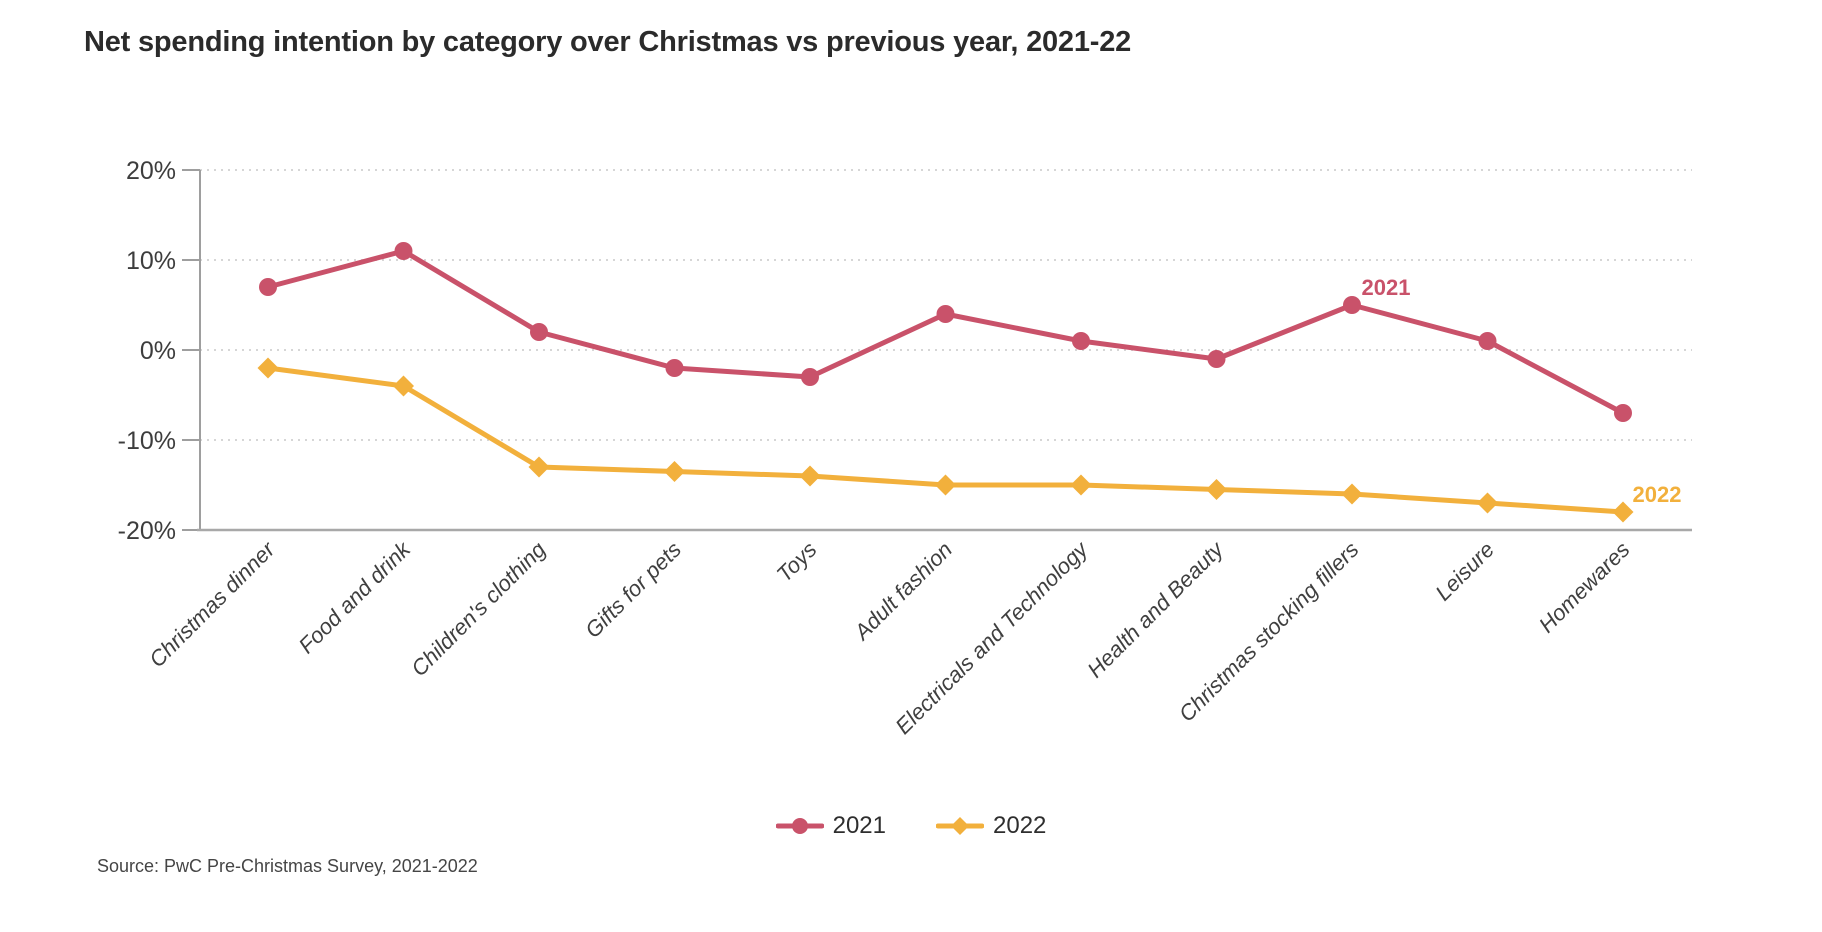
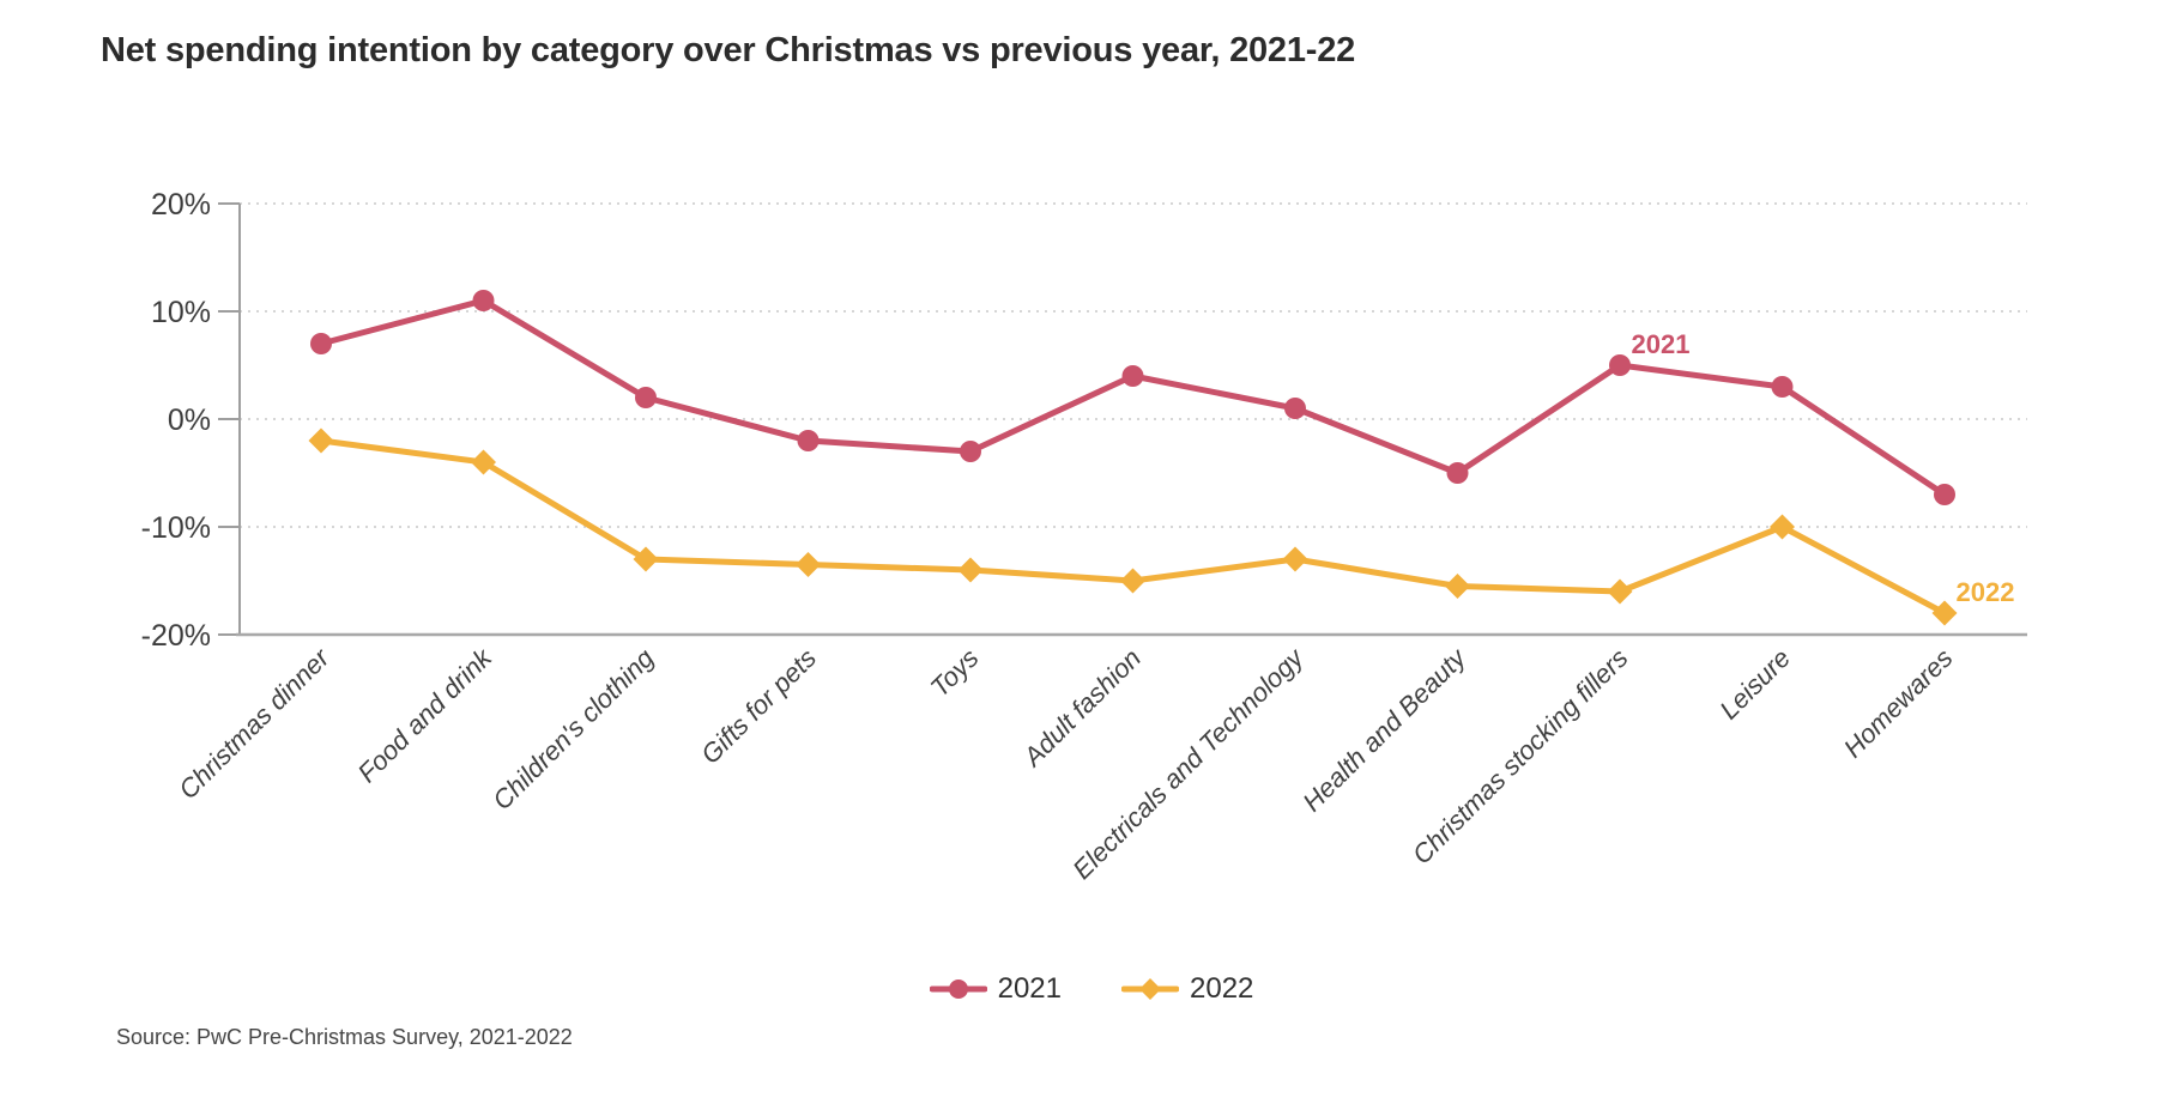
2022/Electricals and Technology: -15% -> -13%
2021/Health and Beauty: -1% -> -5%
2021/Leisure: 1% -> 3%
2022/Leisure: -17% -> -10%
